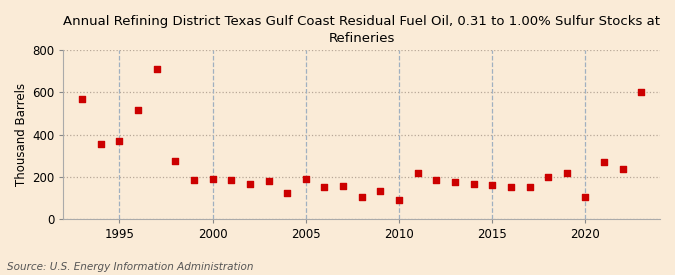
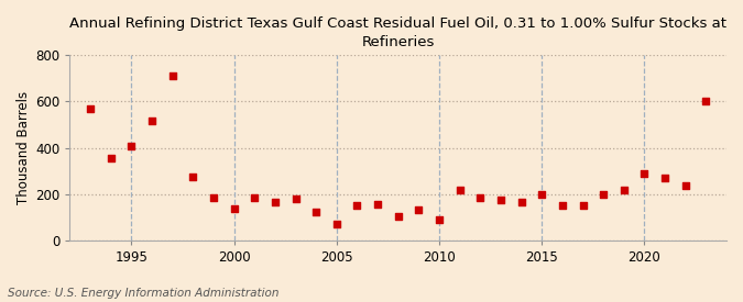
1995: 370 -> 405
2000: 190 -> 135
2005: 190 -> 70
2015: 160 -> 200
2020: 105 -> 290
